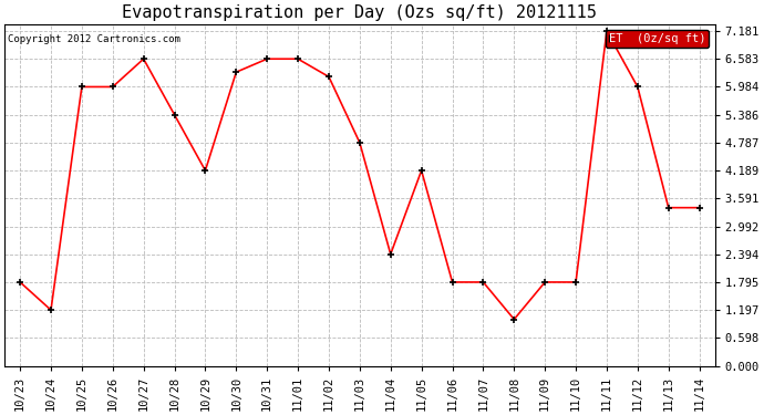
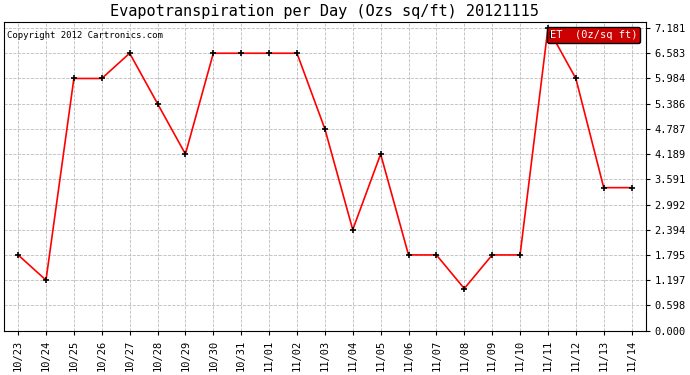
10/30: 6.30 -> 6.58
11/02: 6.20 -> 6.58
